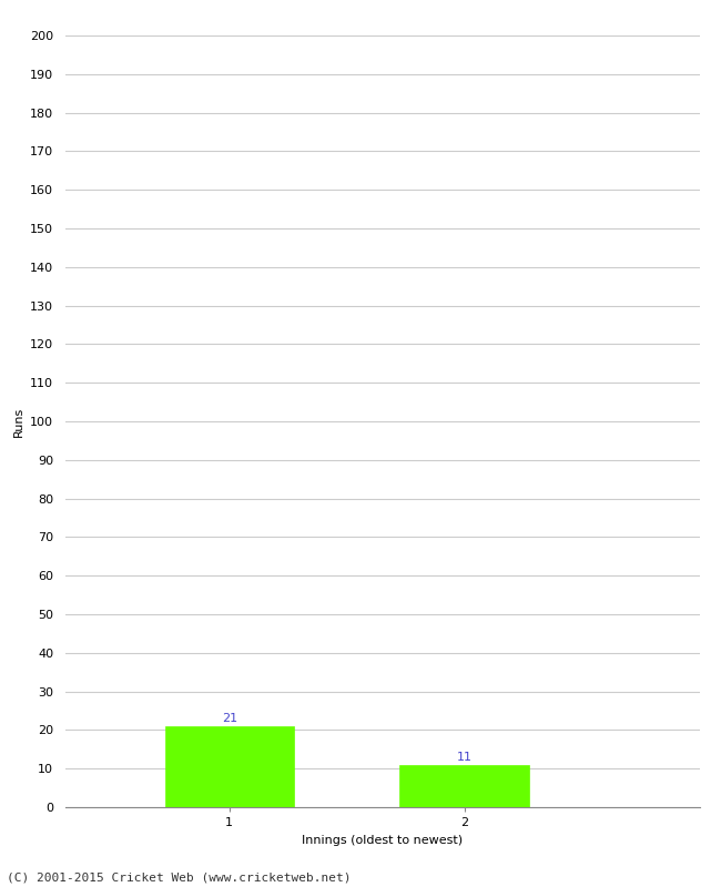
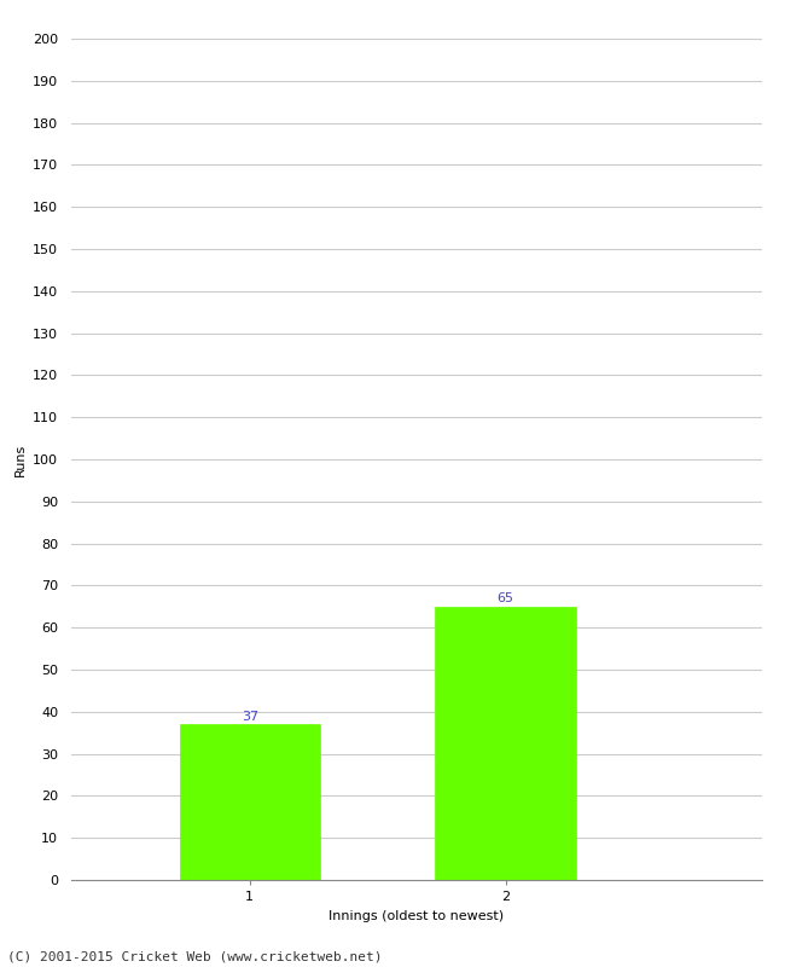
1: 21 -> 37
2: 11 -> 65
